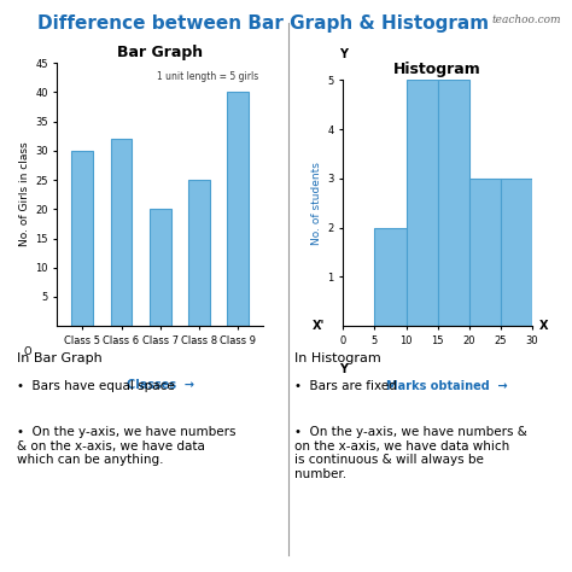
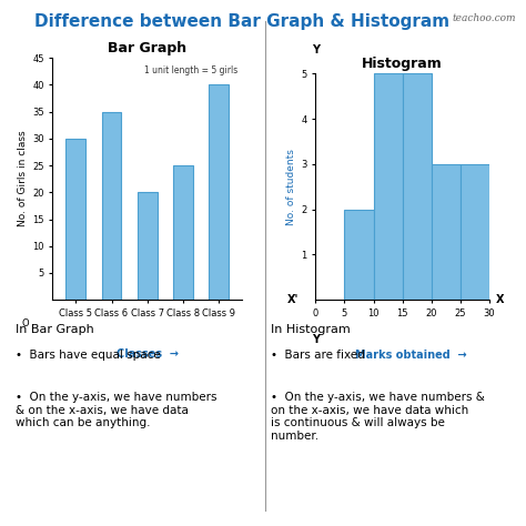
Bar Graph/Class 6: 32 -> 35
